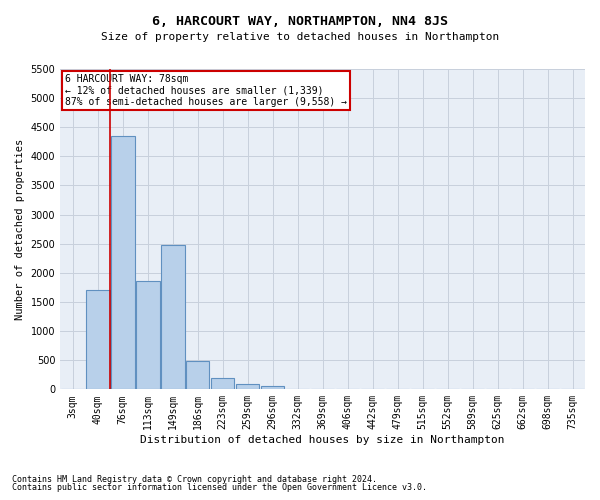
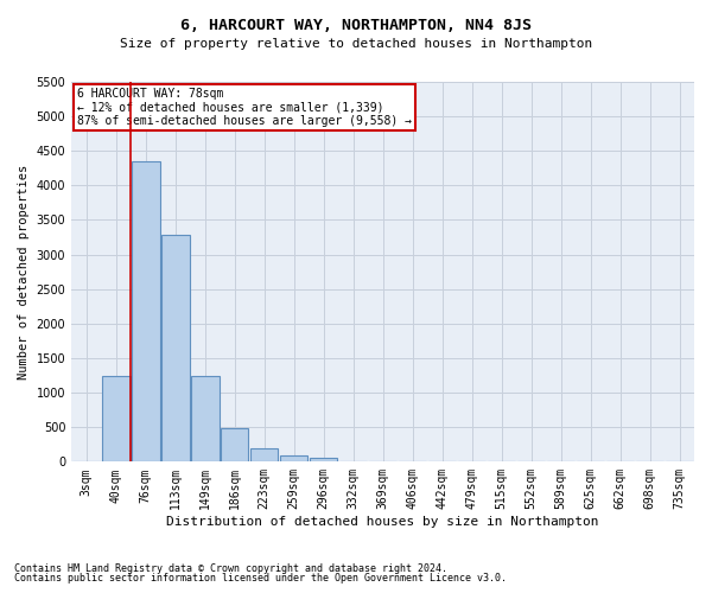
40sqm: 1700 -> 1250
113sqm: 1860 -> 3280
149sqm: 2480 -> 1250
